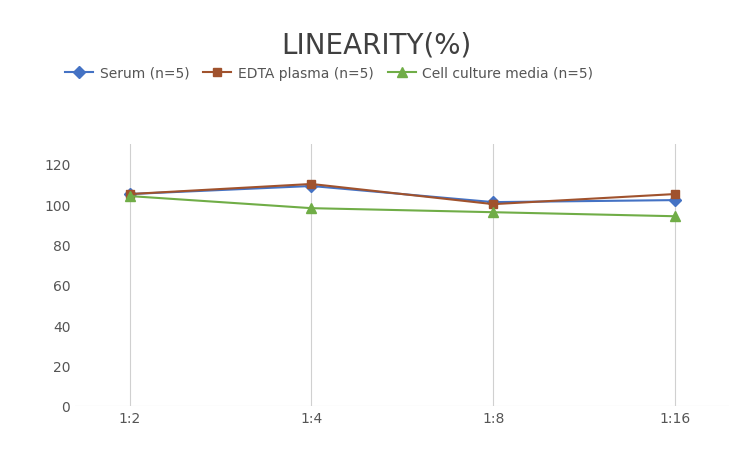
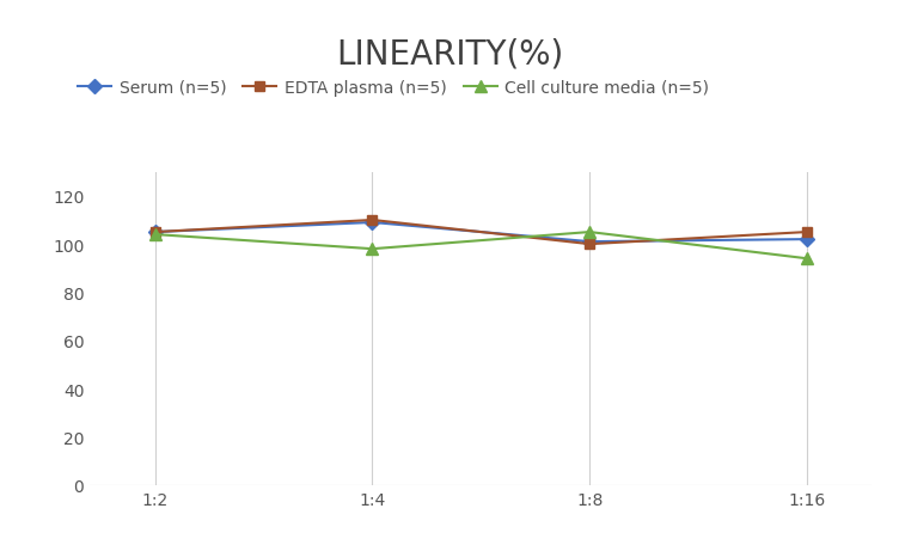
Cell culture media (n=5)/1:8: 96 -> 105
